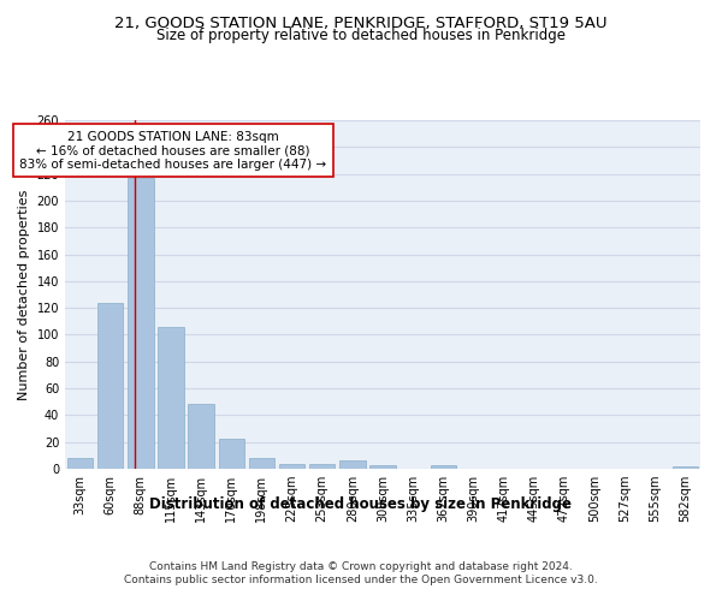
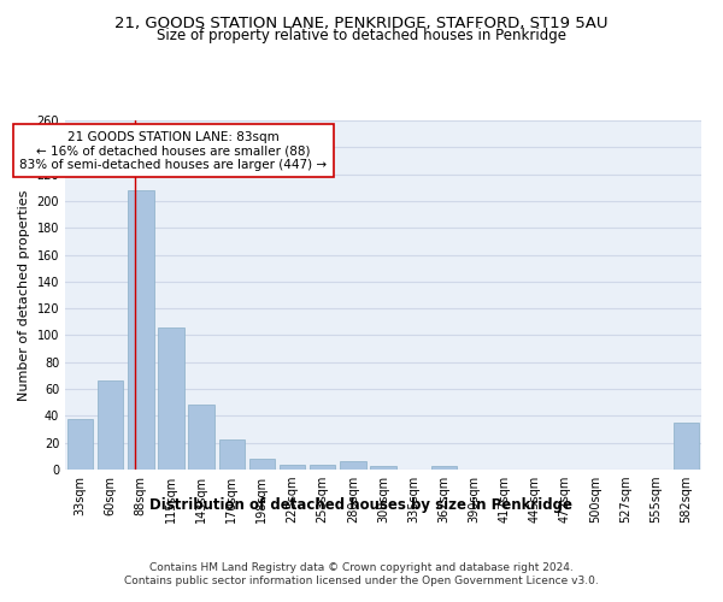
33sqm: 8 -> 38
60sqm: 124 -> 66
88sqm: 217 -> 208
582sqm: 2 -> 35
